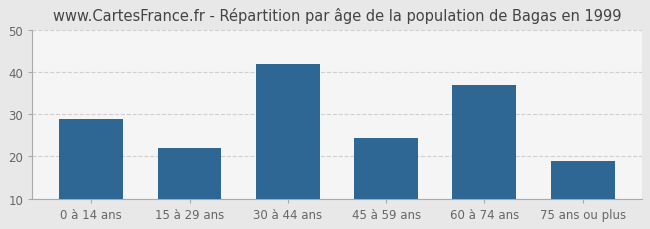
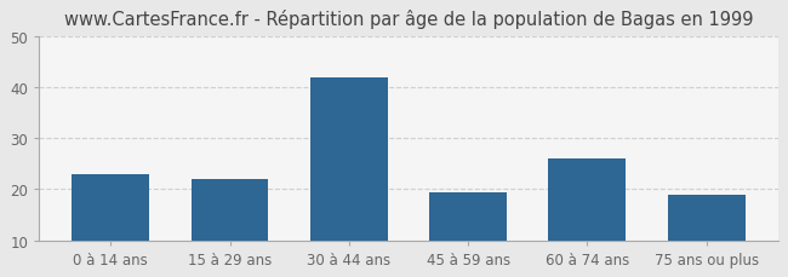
0 à 14 ans: 29.0 -> 23.0
45 à 59 ans: 24.5 -> 19.5
60 à 74 ans: 37.0 -> 26.0
